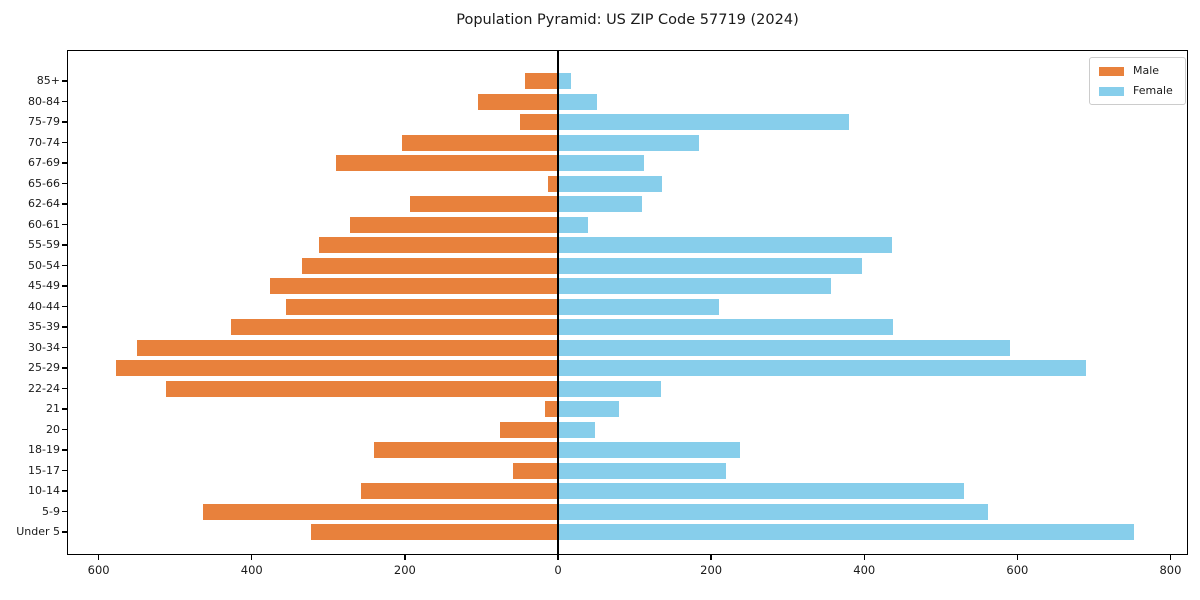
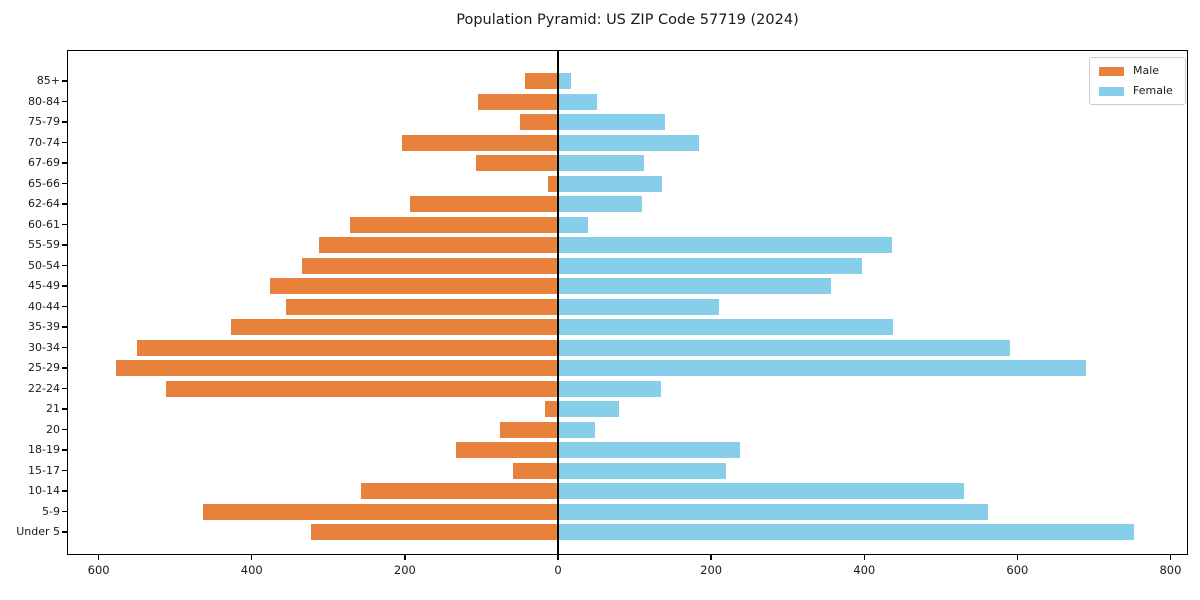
Female/75-79: 380 -> 140
Male/67-69: 290 -> 110
Male/18-19: 240 -> 130
